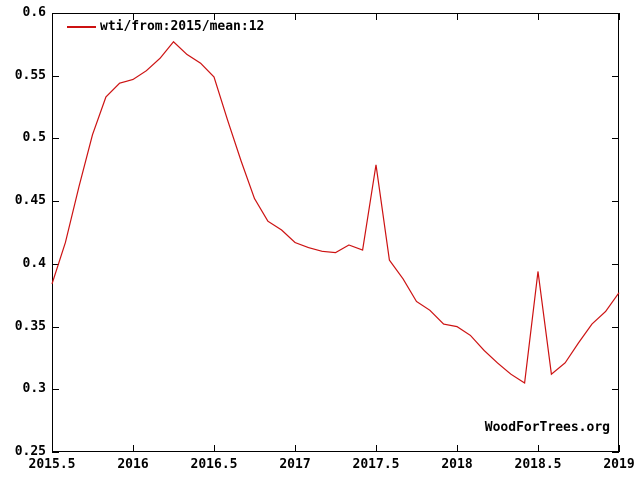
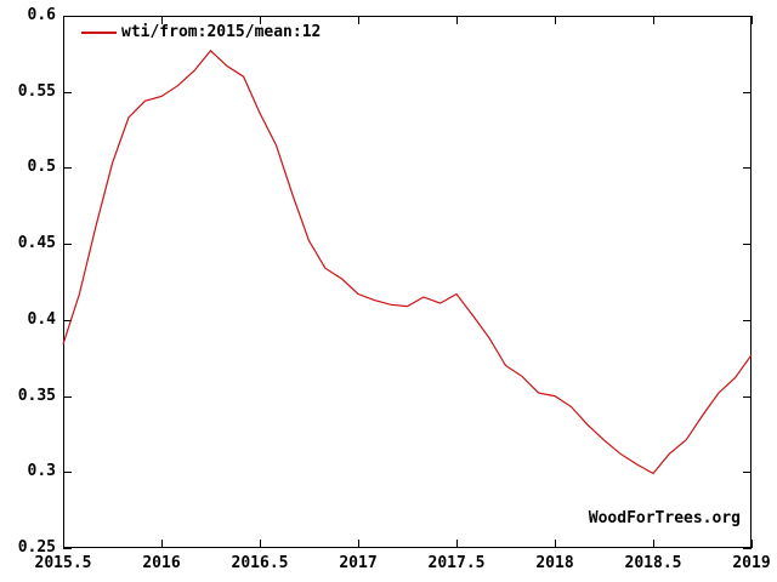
2016.5: 0.549 -> 0.536
2017.5: 0.479 -> 0.417
2018.5: 0.394 -> 0.299
